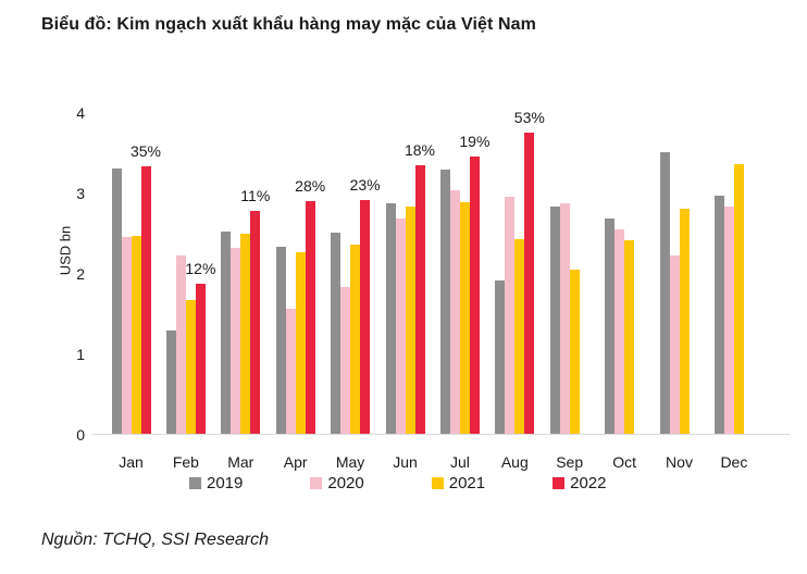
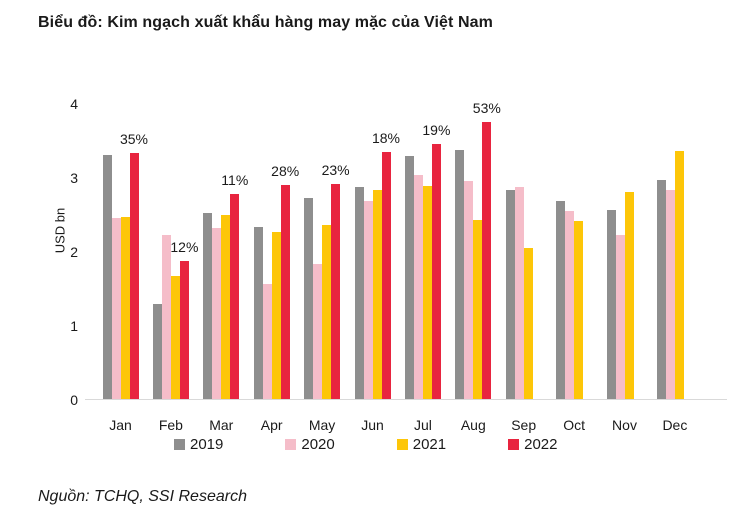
2019/May: 2.5 -> 2.7
2019/Aug: 1.9 -> 3.4
2019/Nov: 3.5 -> 2.6
